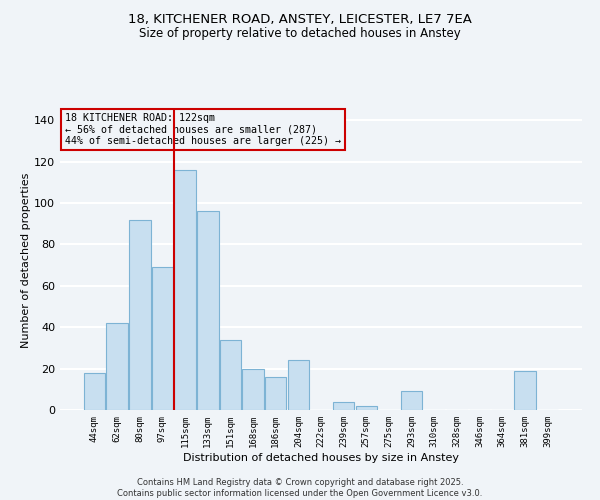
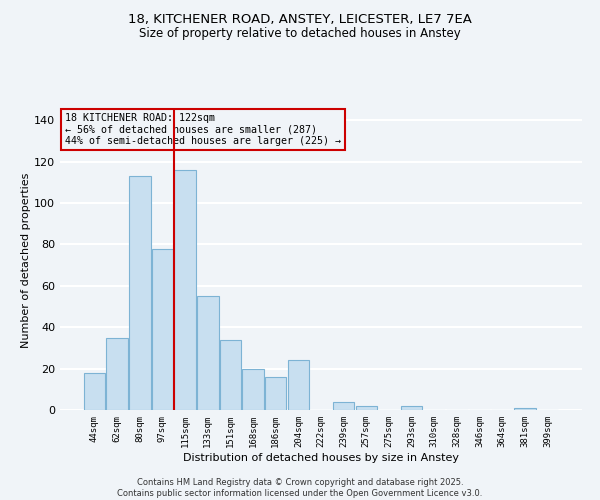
62sqm: 42 -> 35
80sqm: 92 -> 113
97sqm: 69 -> 78
133sqm: 96 -> 55
293sqm: 9 -> 2
381sqm: 19 -> 1
